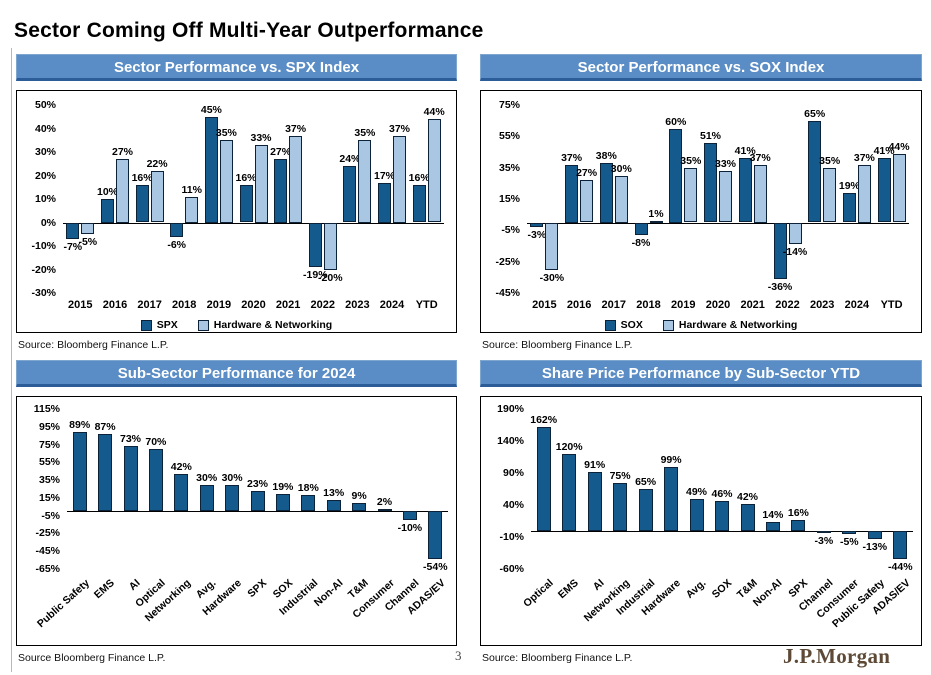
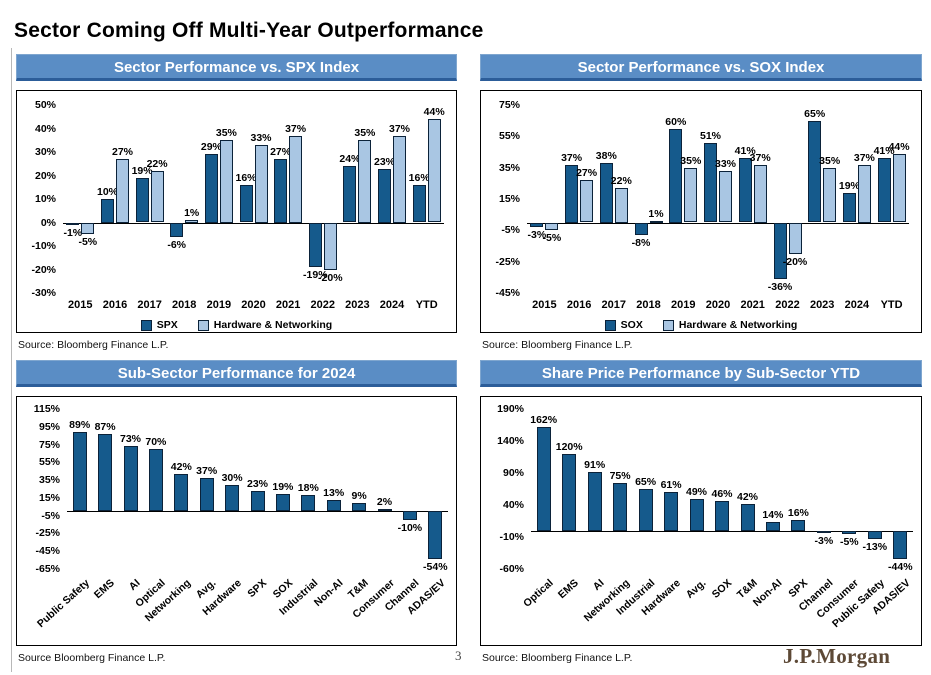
Sector Performance vs. SPX Index/SPX/2015: -7% -> -1%
Sector Performance vs. SPX Index/SPX/2017: 16% -> 19%
Sector Performance vs. SPX Index/Hardware & Networking/2018: 11% -> 1%
Sector Performance vs. SPX Index/SPX/2019: 45% -> 29%
Sector Performance vs. SPX Index/SPX/2024: 17% -> 23%
Sector Performance vs. SOX Index/Hardware & Networking/2015: -30% -> -5%
Sector Performance vs. SOX Index/Hardware & Networking/2017: 30% -> 22%
Sector Performance vs. SOX Index/Hardware & Networking/2022: -14% -> -20%
Sub-Sector Performance for 2024/Avg.: 30% -> 37%
Share Price Performance by Sub-Sector YTD/Hardware: 99% -> 61%
